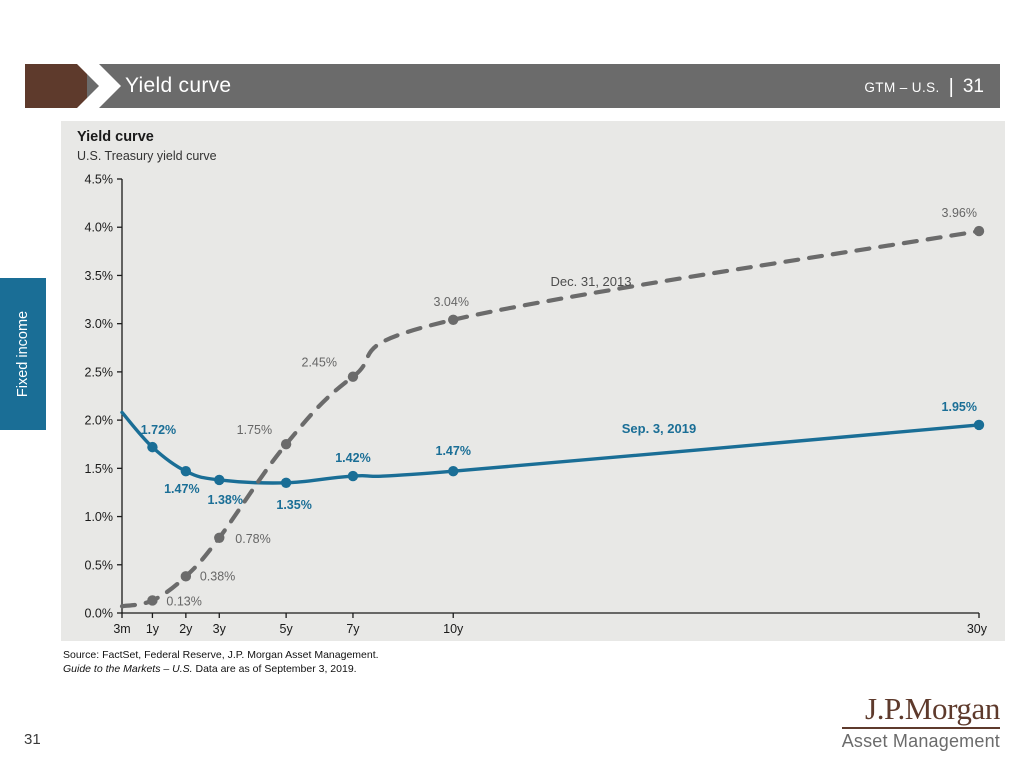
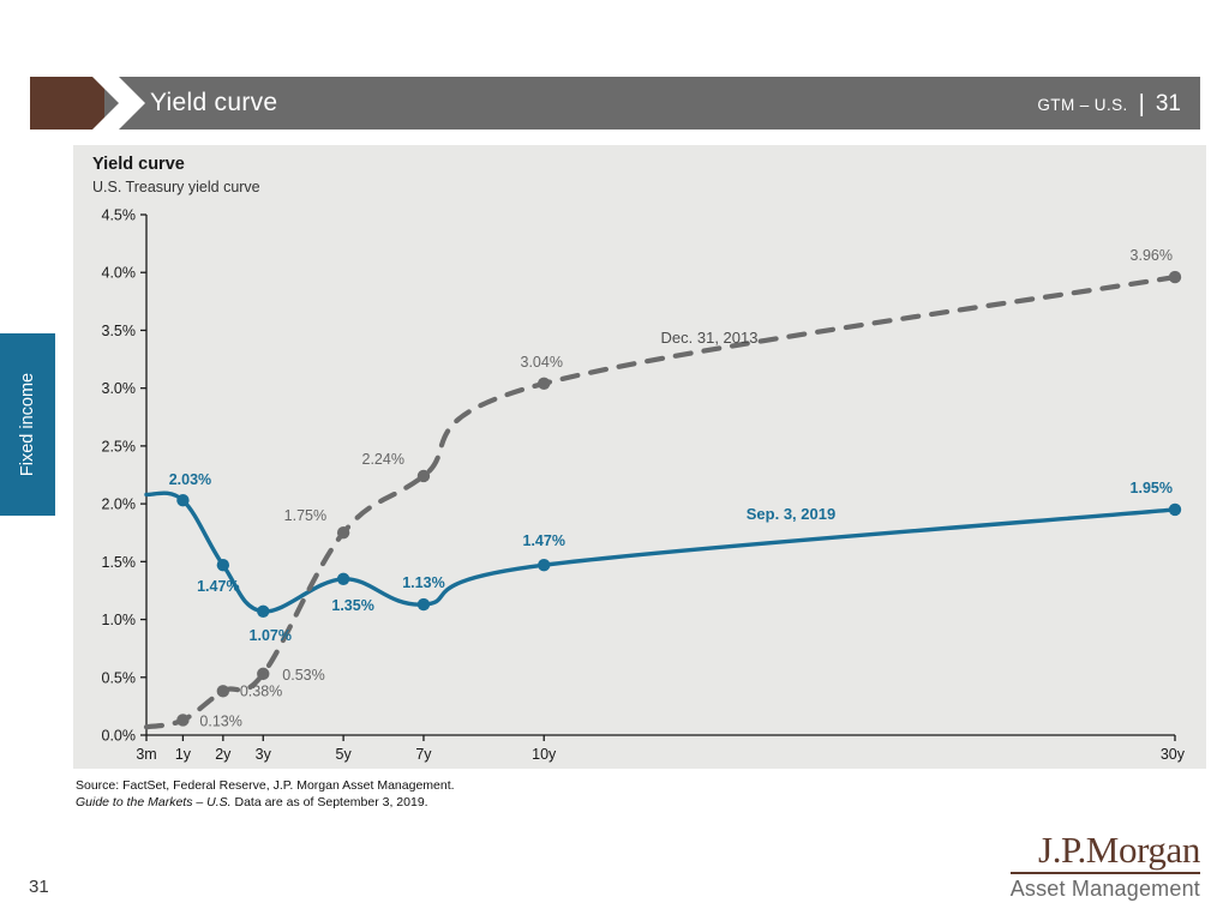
Sep. 3, 2019/1y: 1.72% -> 2.03%
Sep. 3, 2019/3y: 1.38% -> 1.07%
Dec. 31, 2013/3y: 0.78% -> 0.53%
Sep. 3, 2019/7y: 1.42% -> 1.13%
Dec. 31, 2013/7y: 2.45% -> 2.24%
